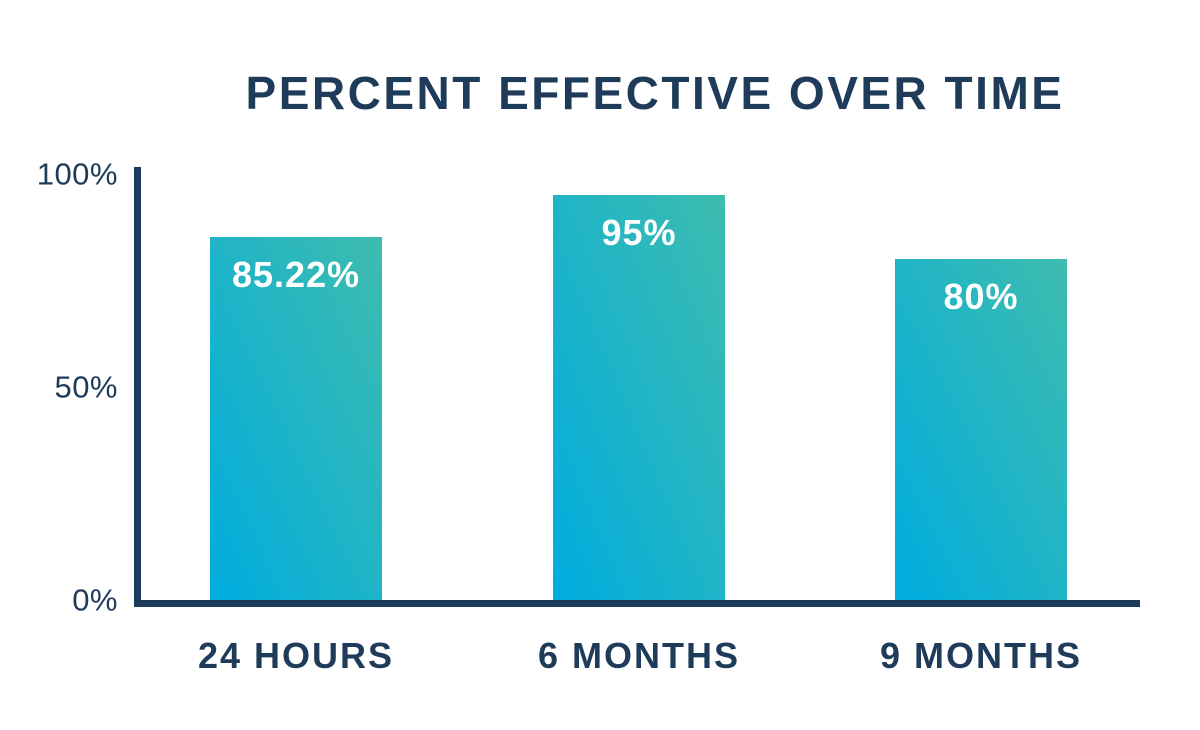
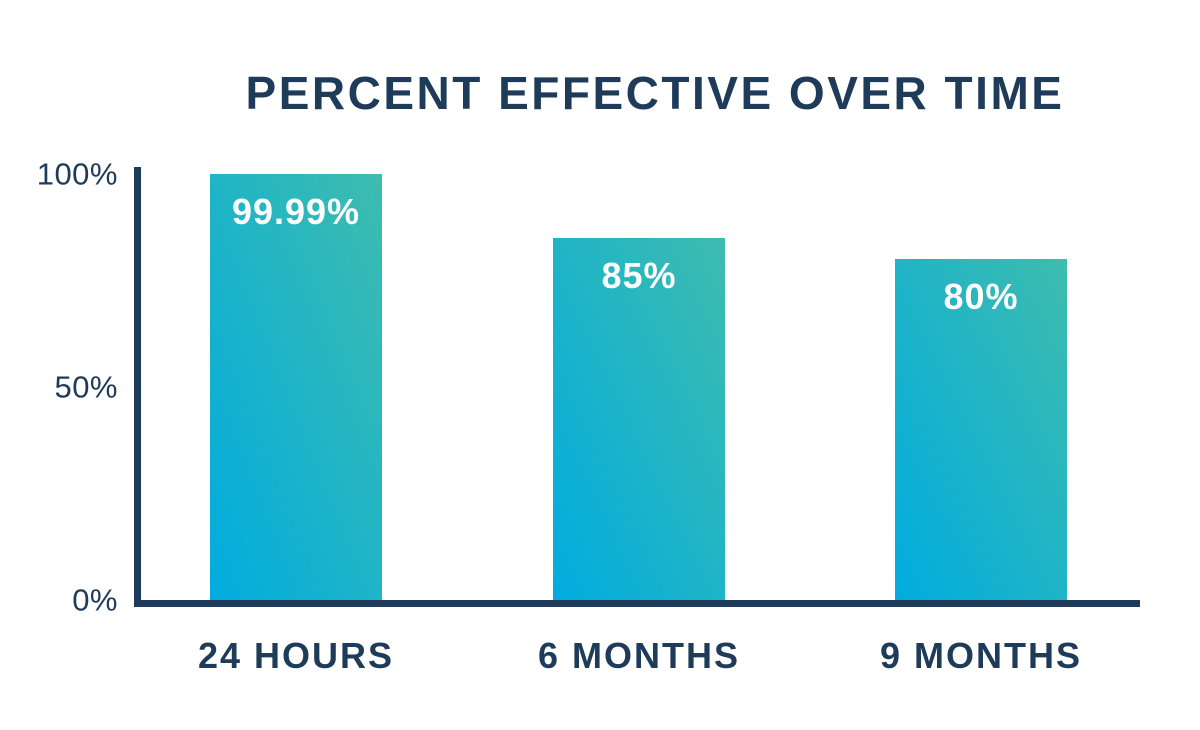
24 HOURS: 85.22% -> 99.99%
6 MONTHS: 95% -> 85%
